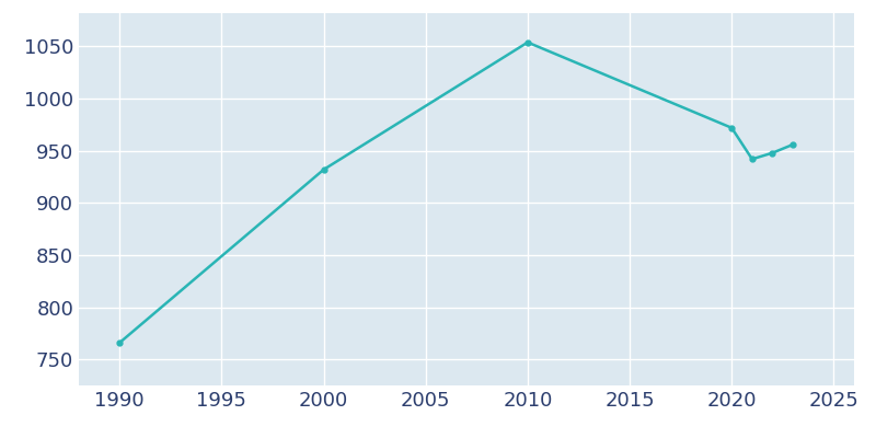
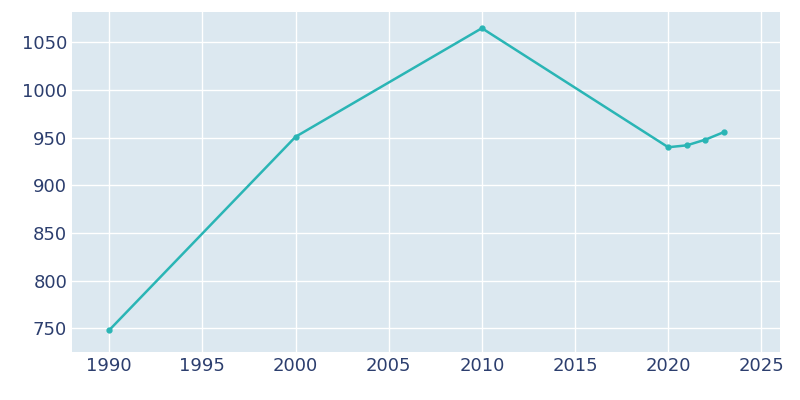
1990: 766 -> 748
2000: 932 -> 951
2010: 1054 -> 1065
2020: 972 -> 940
